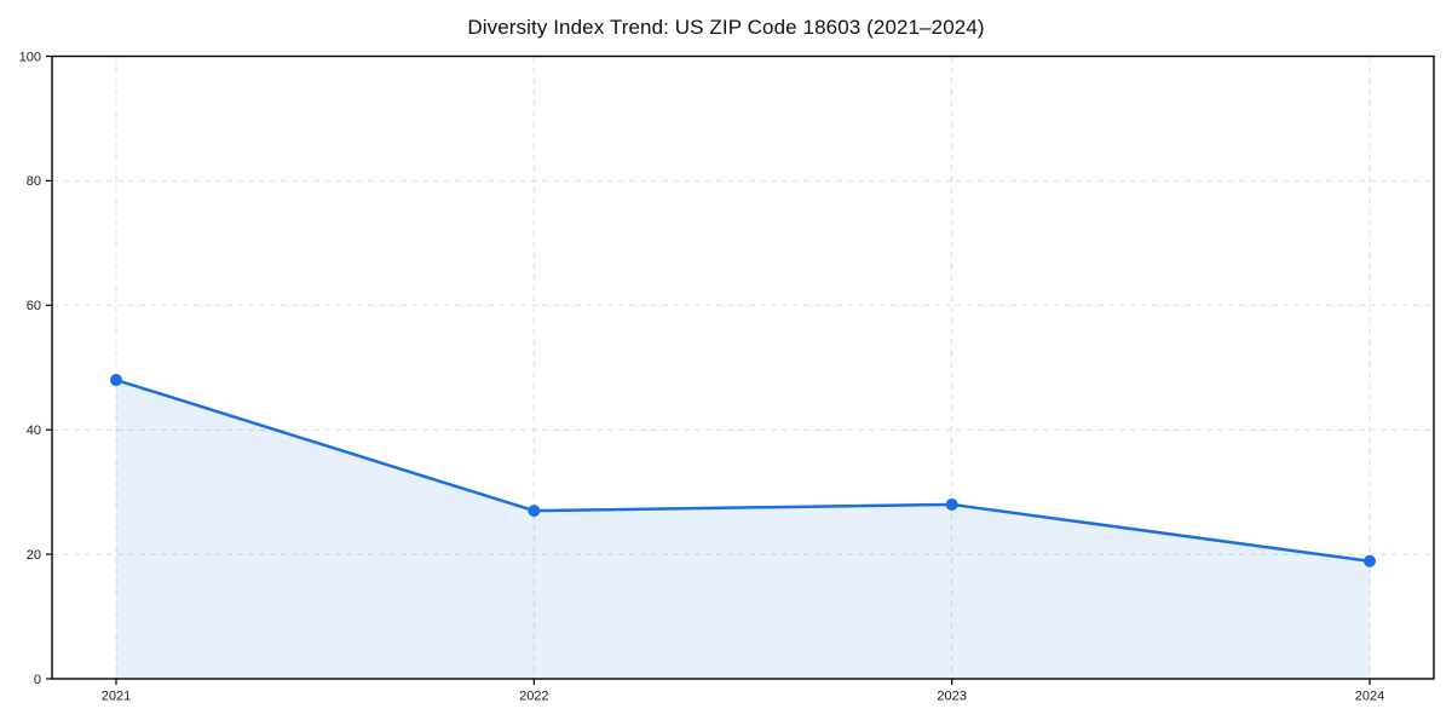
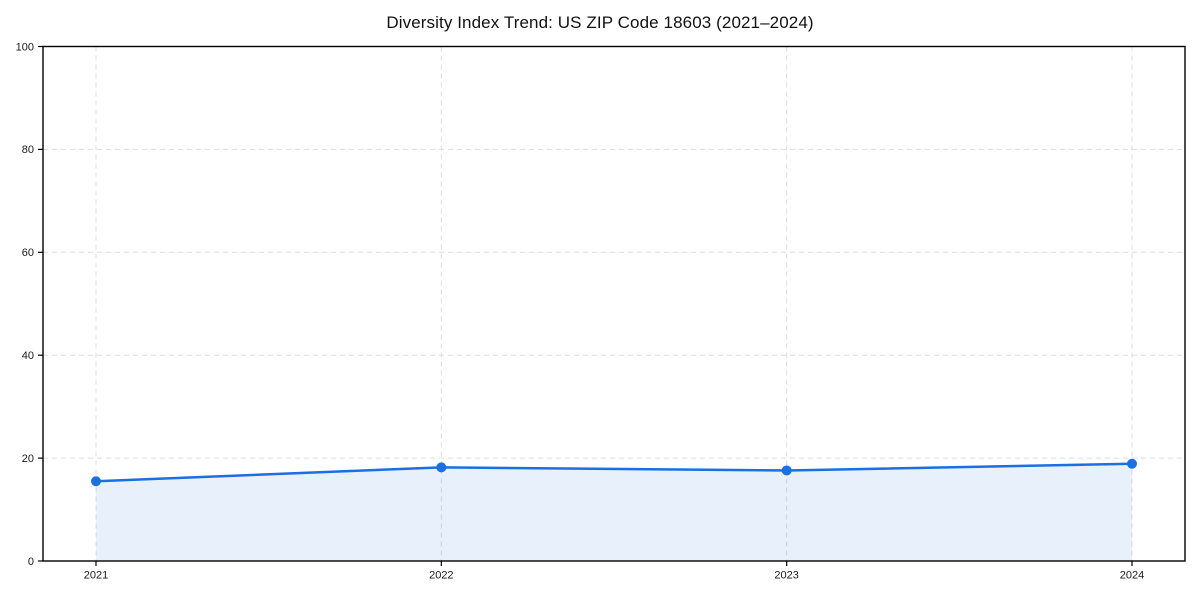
2021: 48 -> 16
2022: 27 -> 18
2023: 28 -> 18
